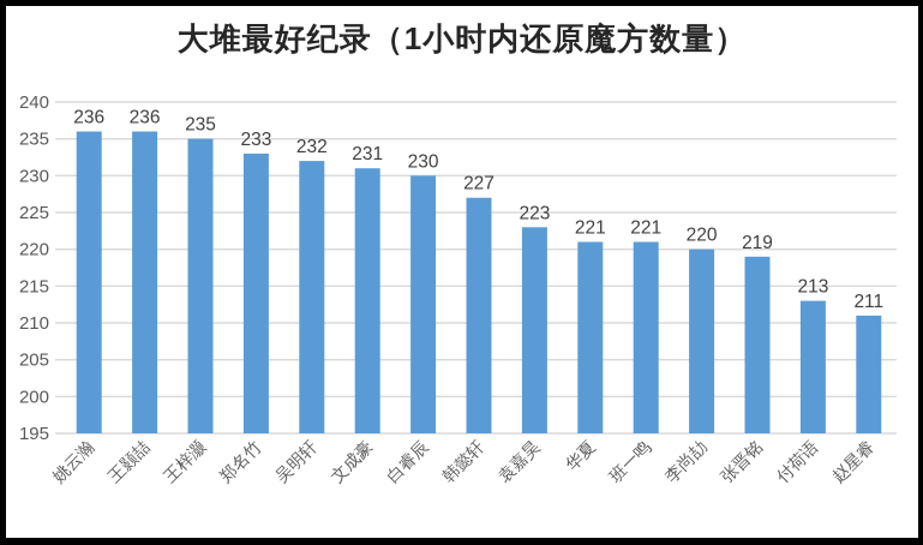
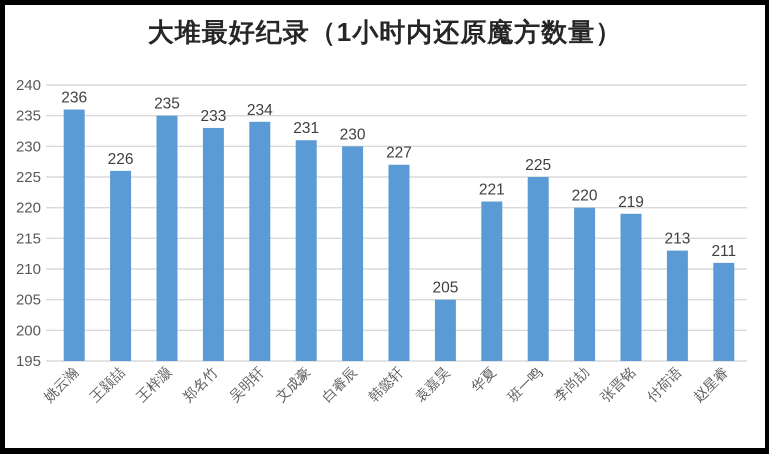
王颢喆: 236 -> 226
吴明轩: 232 -> 234
袁嘉昊: 223 -> 205
班一鸣: 221 -> 225
